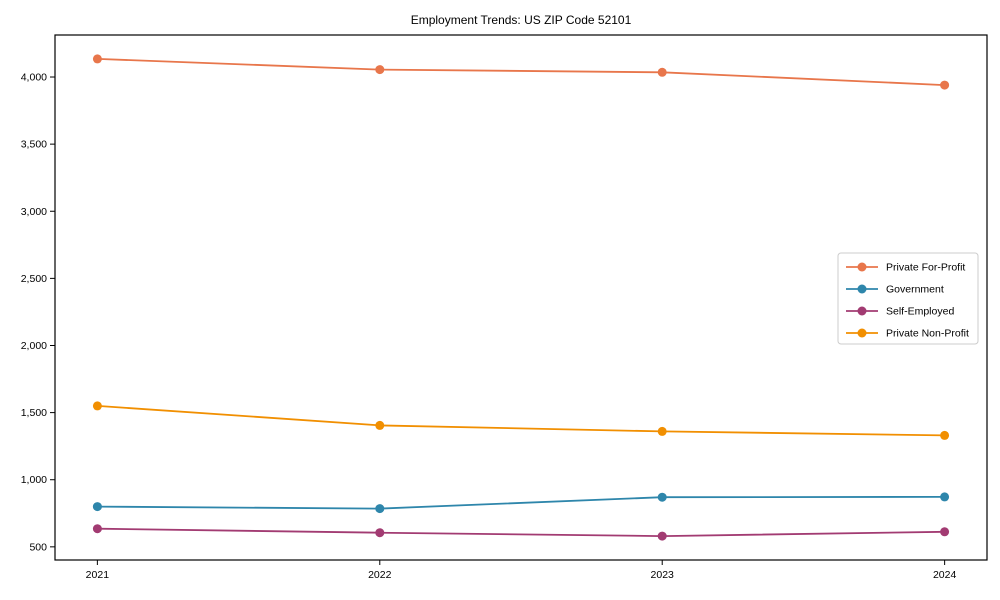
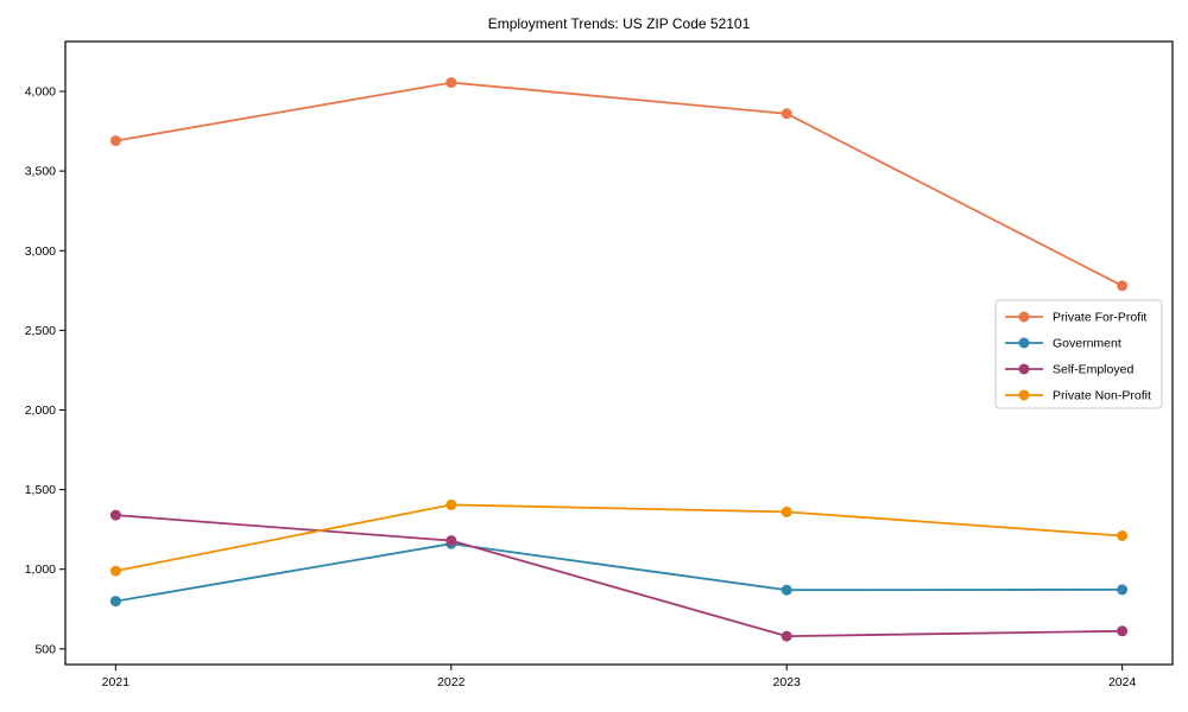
Private For-Profit/2021: 4140 -> 3690
Self-Employed/2021: 640 -> 1340
Private Non-Profit/2021: 1550 -> 990
Government/2022: 780 -> 1160
Self-Employed/2022: 600 -> 1180
Private For-Profit/2023: 4040 -> 3860
Private For-Profit/2024: 3940 -> 2780
Private Non-Profit/2024: 1330 -> 1210
